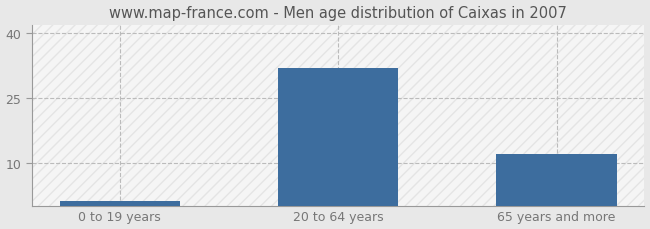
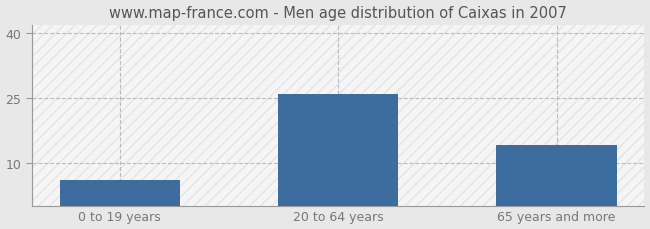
0 to 19 years: 1 -> 6
20 to 64 years: 32 -> 26
65 years and more: 12 -> 14
